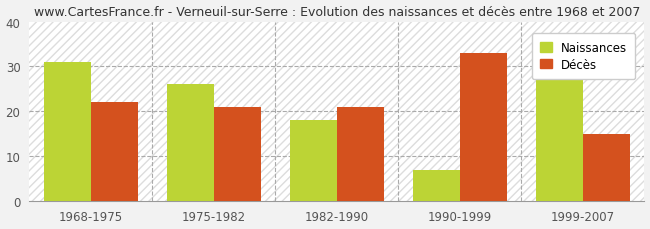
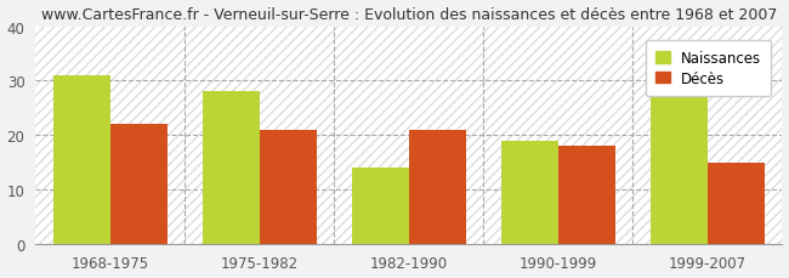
Naissances/1975-1982: 26 -> 28
Naissances/1982-1990: 18 -> 14
Naissances/1990-1999: 7 -> 19
Décès/1990-1999: 33 -> 18
